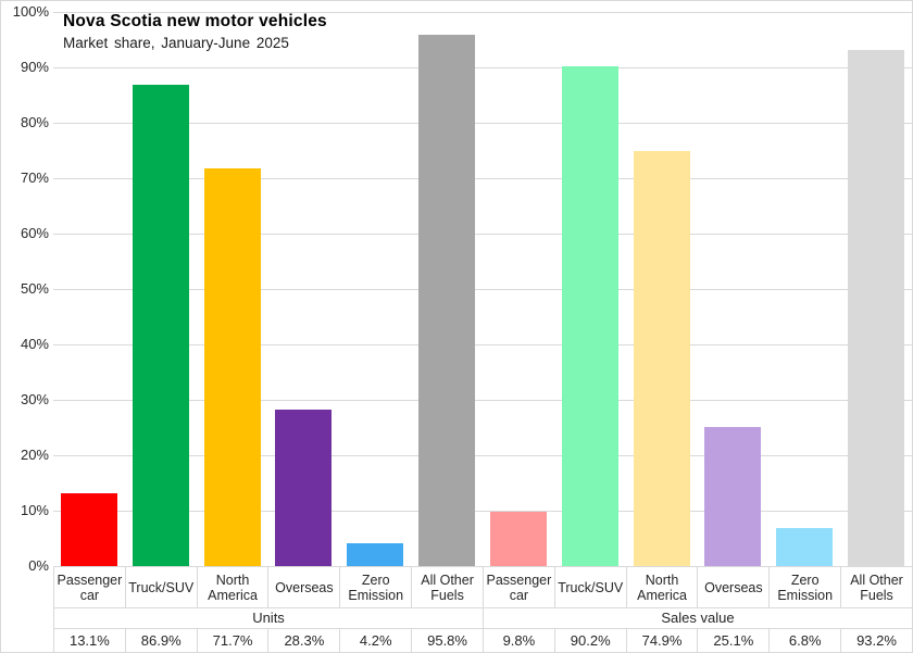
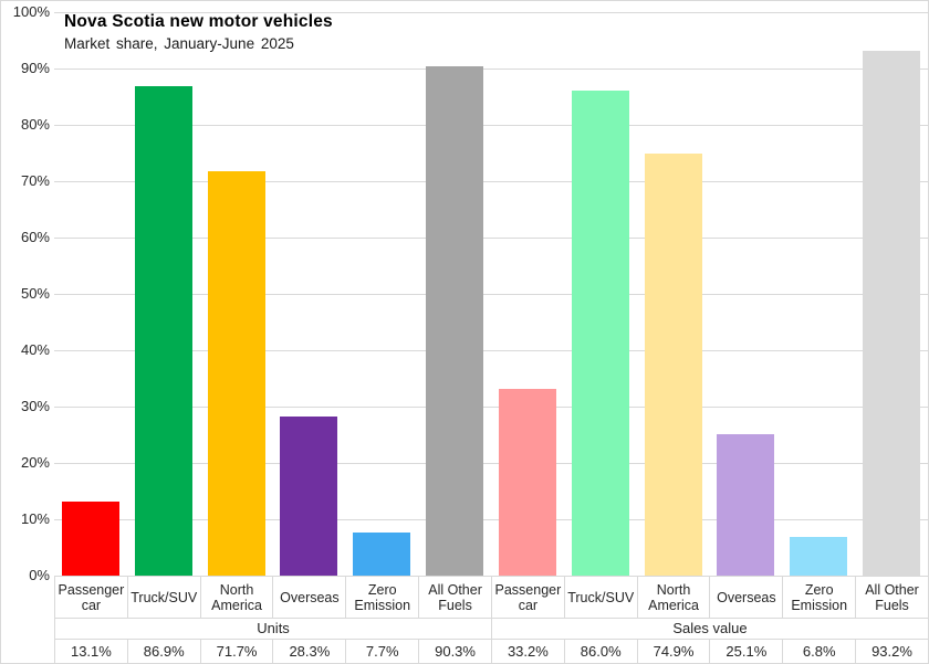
Sales value/Passenger car: 9.8% -> 33.2%
Sales value/Truck/SUV: 90.2% -> 86.0%
Units/Zero Emission: 4.2% -> 7.7%
Units/All Other Fuels: 95.8% -> 90.3%
